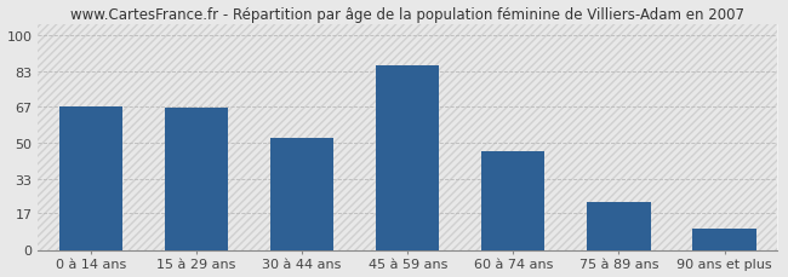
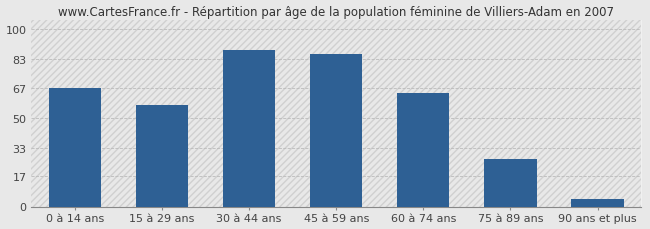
15 à 29 ans: 66 -> 57
30 à 44 ans: 52 -> 88
60 à 74 ans: 46 -> 64
75 à 89 ans: 22 -> 27
90 ans et plus: 10 -> 4
